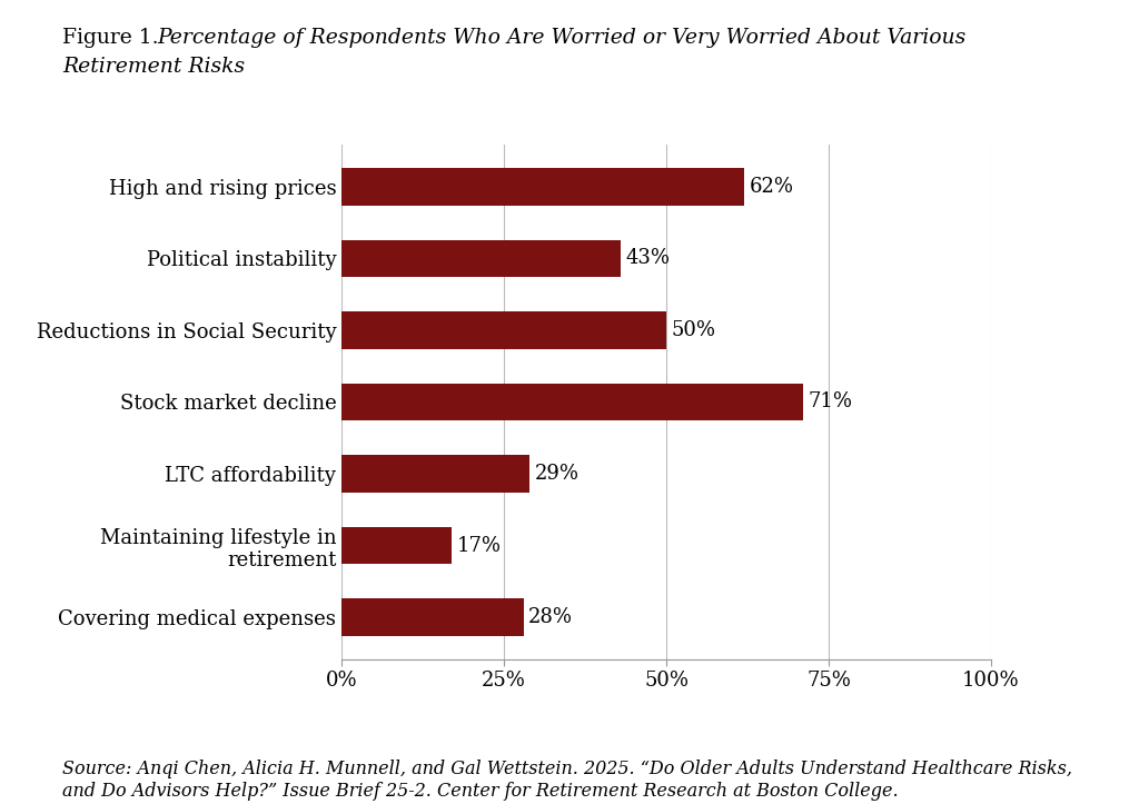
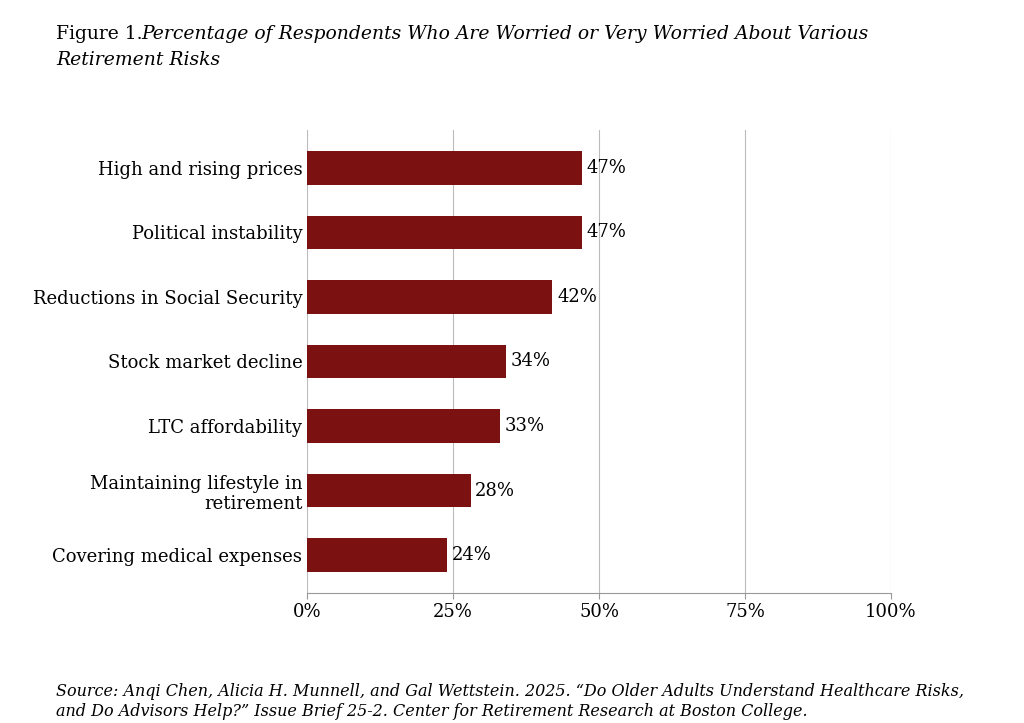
High and rising prices: 62% -> 47%
Political instability: 43% -> 47%
Reductions in Social Security: 50% -> 42%
Stock market decline: 71% -> 34%
LTC affordability: 29% -> 33%
Maintaining lifestyle in retirement: 17% -> 28%
Covering medical expenses: 28% -> 24%
